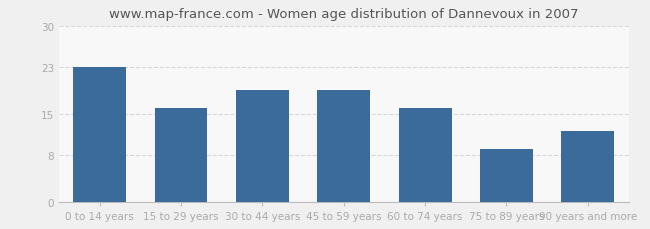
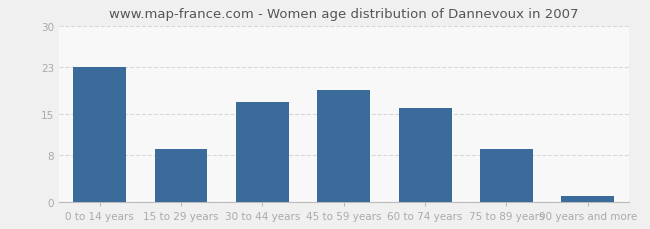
15 to 29 years: 16 -> 9
30 to 44 years: 19 -> 17
90 years and more: 12 -> 1
